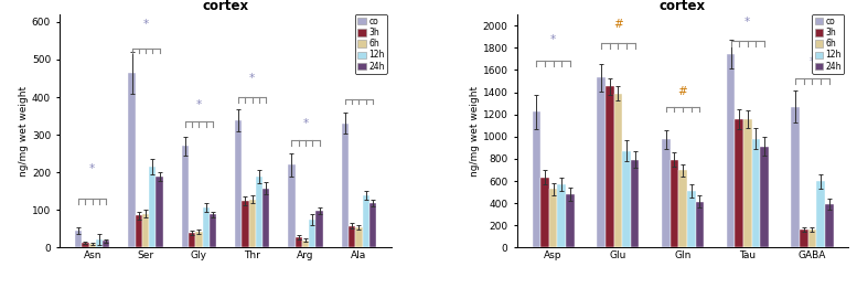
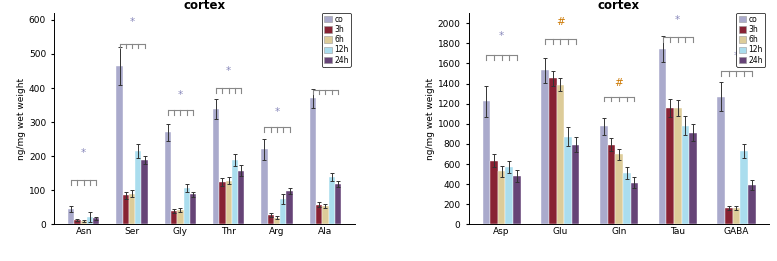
co/Ala: 330 -> 370
12h/GABA: 600 -> 730
